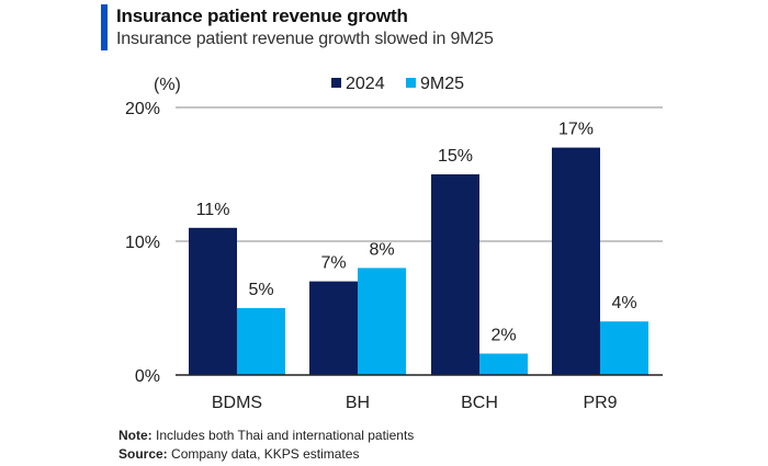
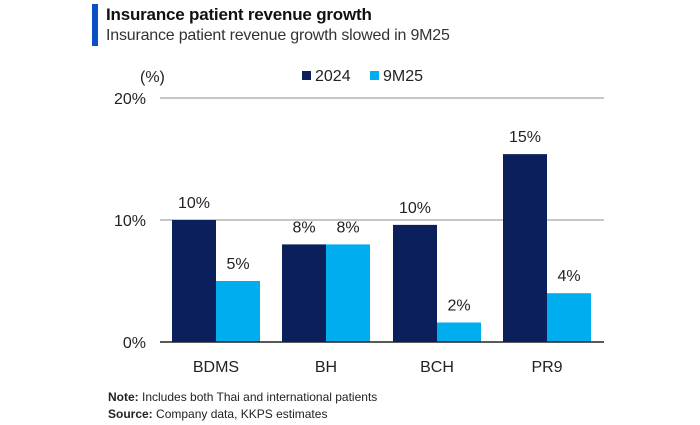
2024/BDMS: 11% -> 10%
2024/BH: 7% -> 8%
2024/BCH: 15% -> 10%
2024/PR9: 17% -> 15%
